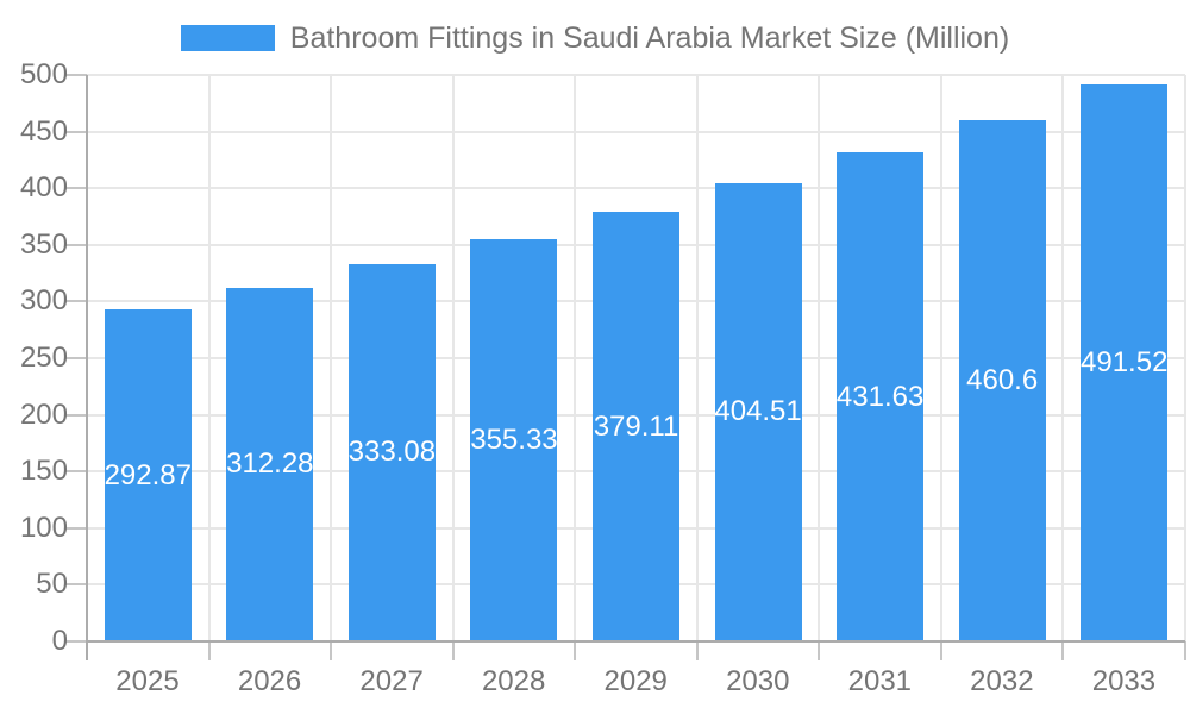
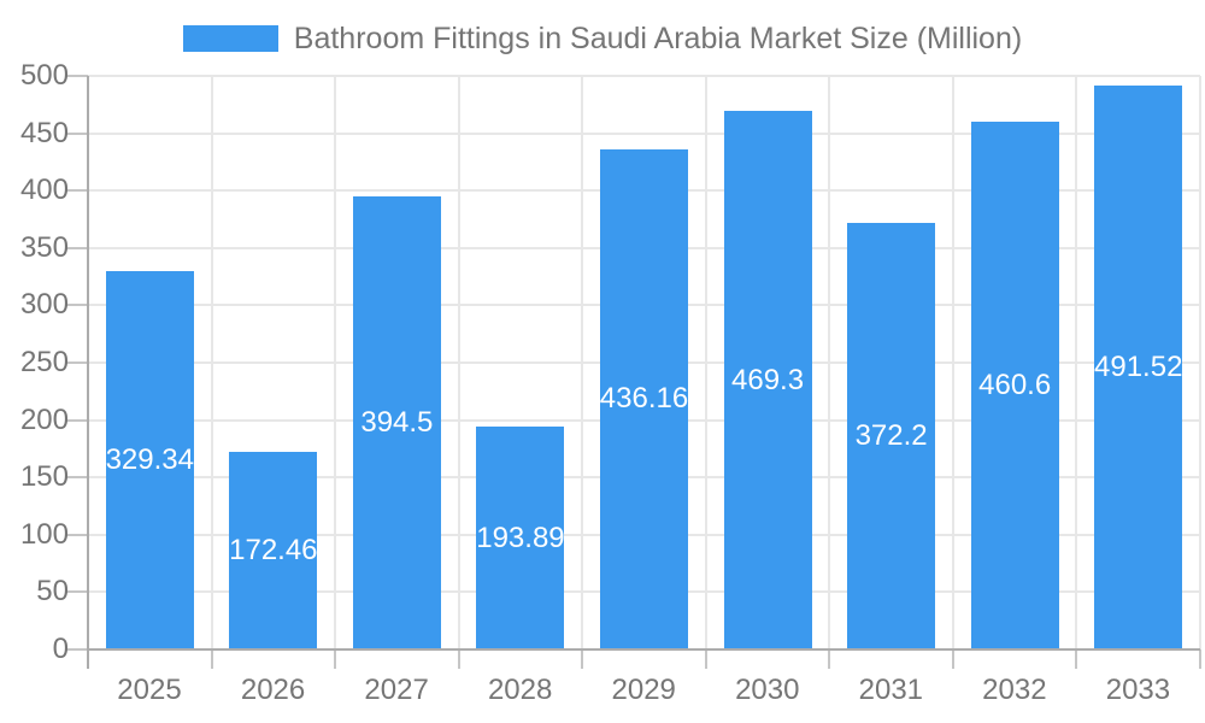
2025: 292.87 -> 329.34
2026: 312.28 -> 172.46
2027: 333.08 -> 394.5
2028: 355.33 -> 193.89
2029: 379.11 -> 436.16
2030: 404.51 -> 469.3
2031: 431.63 -> 372.2
